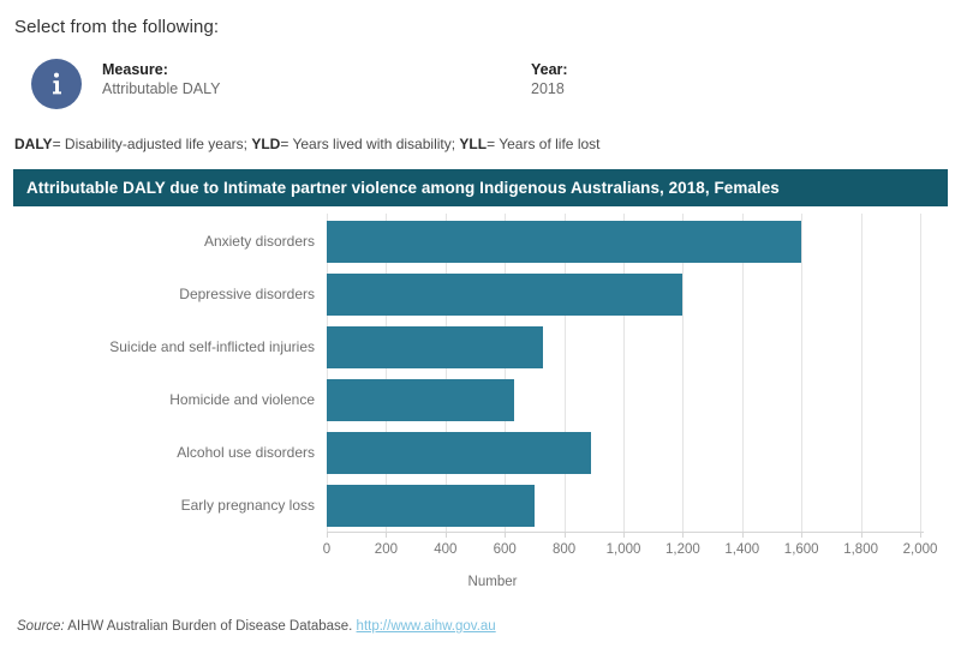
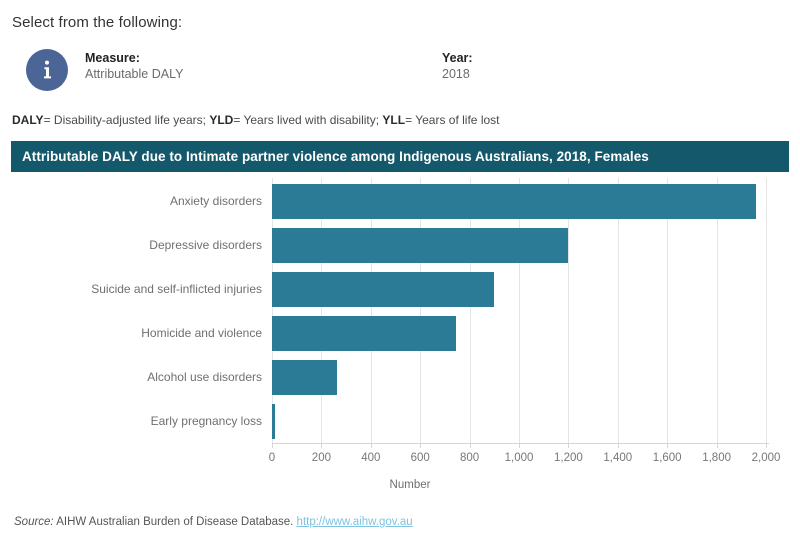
Anxiety disorders: 1600 -> 1960
Suicide and self-inflicted injuries: 730 -> 900
Homicide and violence: 630 -> 740
Alcohol use disorders: 890 -> 260
Early pregnancy loss: 700 -> 10
